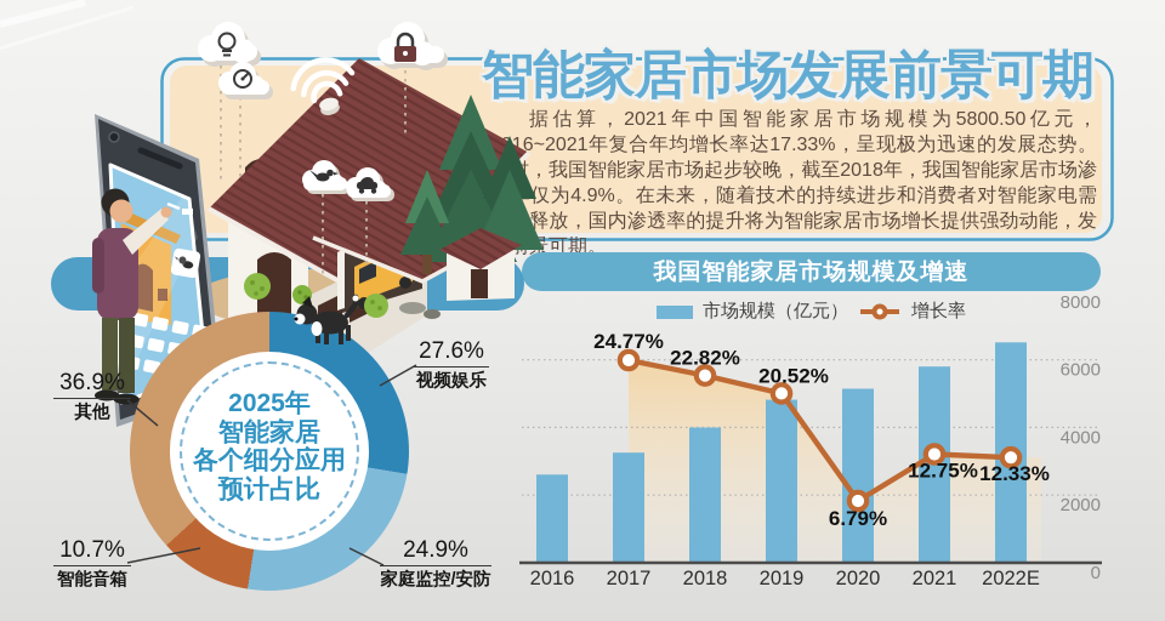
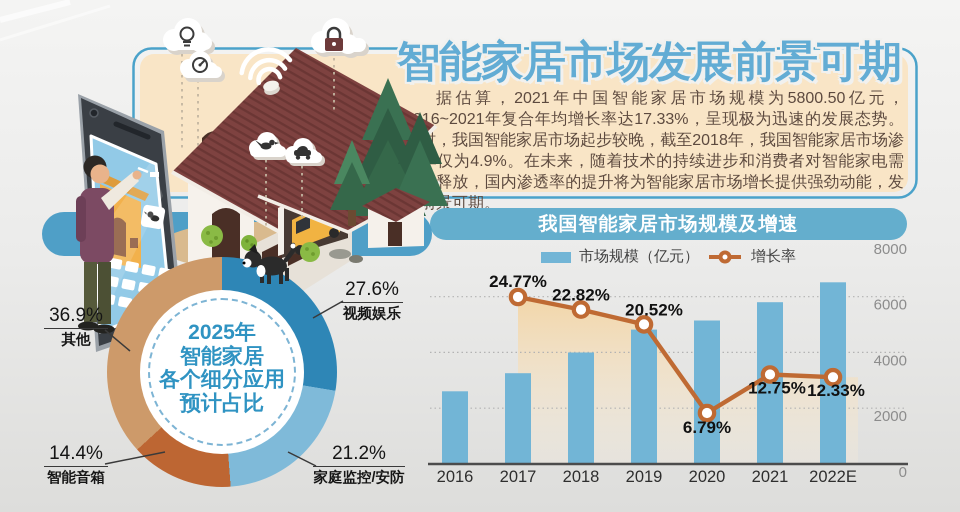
2025年智能家居各个细分应用预计占比/家庭监控/安防: 24.9% -> 21.2%
2025年智能家居各个细分应用预计占比/智能音箱: 10.7% -> 14.4%
